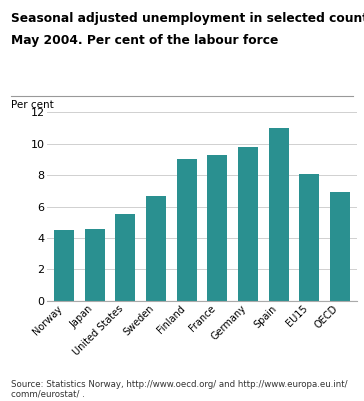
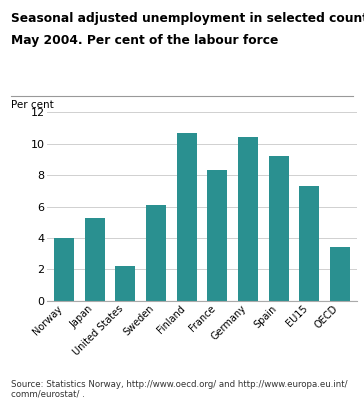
Norway: 4.5 -> 4.0
Japan: 4.6 -> 5.3
United States: 5.5 -> 2.2
Sweden: 6.7 -> 6.1
Finland: 9.0 -> 10.7
France: 9.3 -> 8.3
Germany: 9.8 -> 10.4
Spain: 11.0 -> 9.2
EU15: 8.1 -> 7.3
OECD: 6.9 -> 3.4
